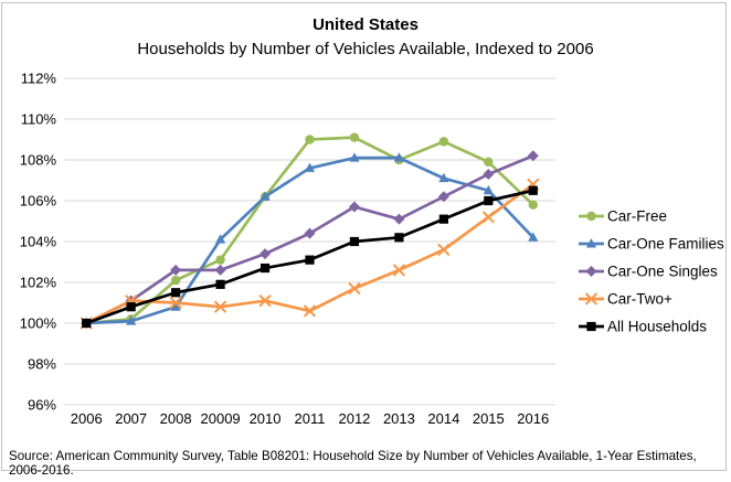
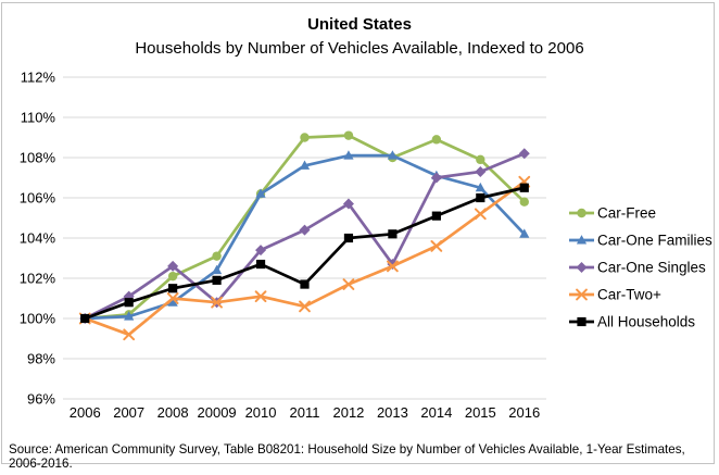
Car-Two+/2007: 101.1% -> 99.2%
Car-One Families/20009: 104.1% -> 102.4%
Car-One Singles/20009: 102.6% -> 100.8%
All Households/2011: 103.1% -> 101.7%
Car-One Singles/2013: 105.1% -> 102.7%
Car-One Singles/2014: 106.2% -> 107.0%
